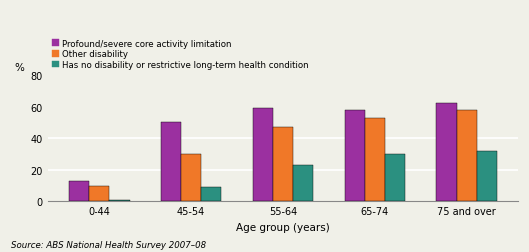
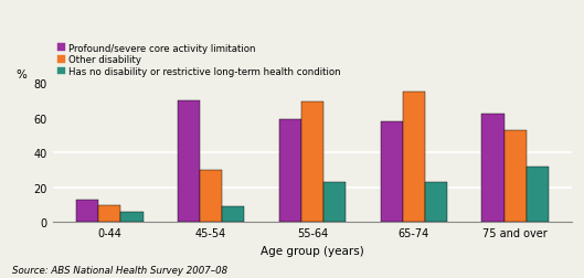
Has no disability or restrictive long-term health condition/0-44: 1 -> 6
Profound/severe core activity limitation/45-54: 50 -> 70
Other disability/55-64: 47 -> 69
Other disability/65-74: 53 -> 75
Has no disability or restrictive long-term health condition/65-74: 30 -> 23
Other disability/75 and over: 58 -> 53
